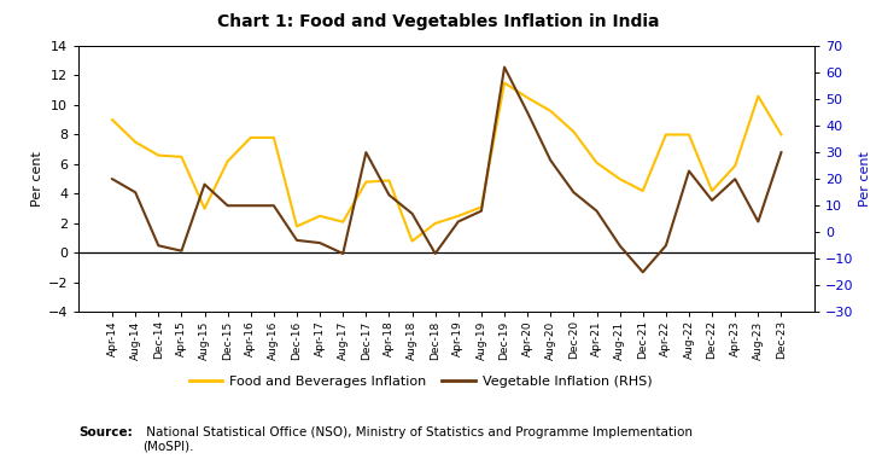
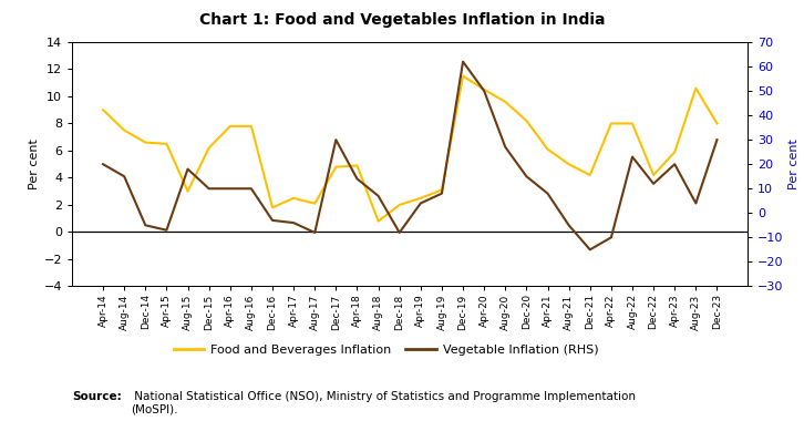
Vegetable Inflation (RHS)/Apr-20: 45 -> 50
Vegetable Inflation (RHS)/Apr-22: -5 -> -10
